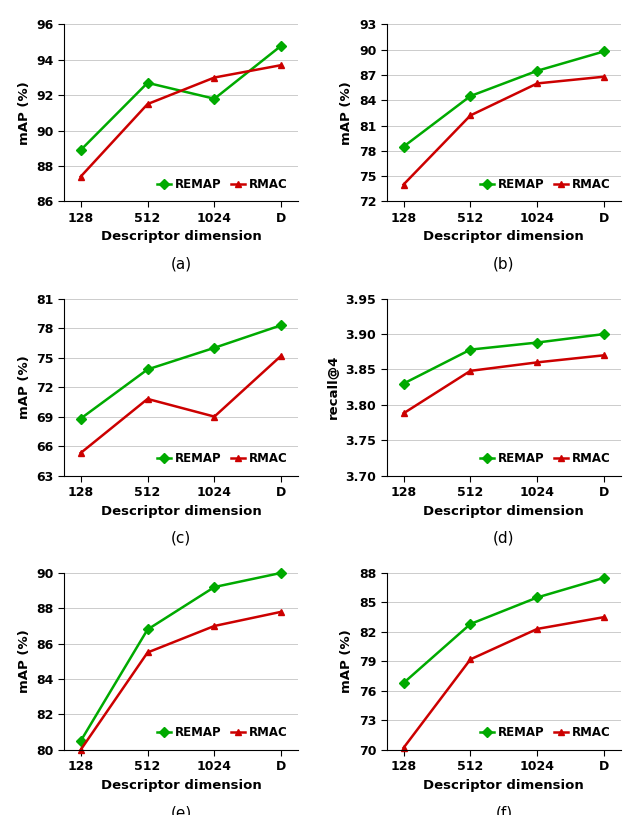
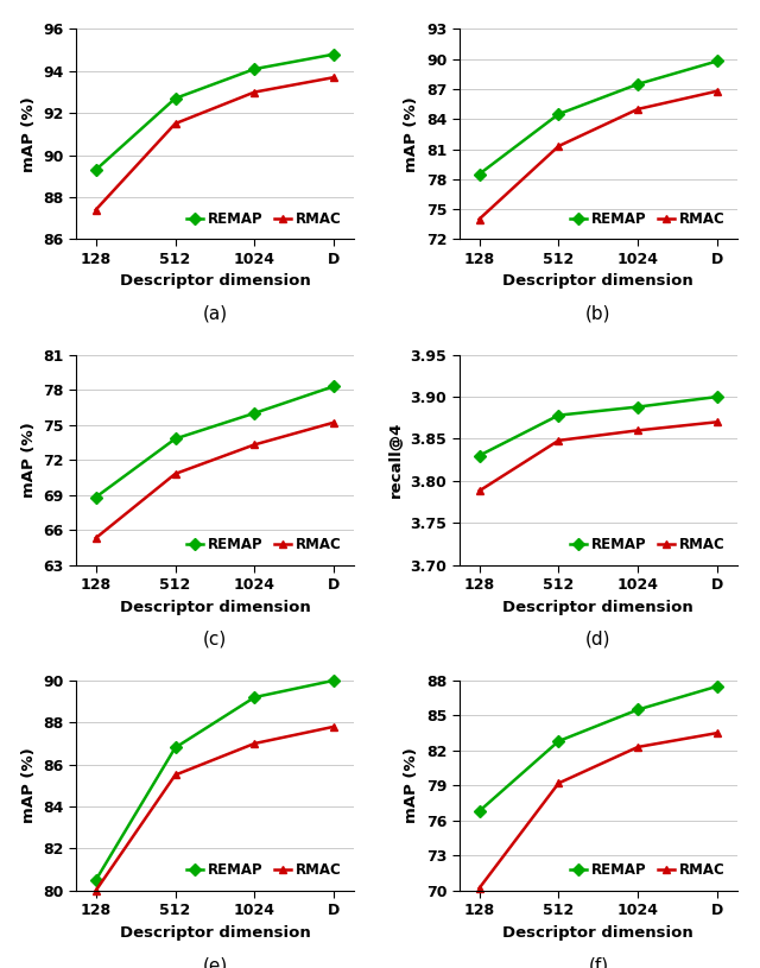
(a)/REMAP/128: 88.9 -> 89.3
(a)/REMAP/1024: 91.8 -> 94.1
(b)/RMAC/512: 82.2 -> 81.3
(b)/RMAC/1024: 86.0 -> 85.0
(c)/RMAC/1024: 69.0 -> 73.3
